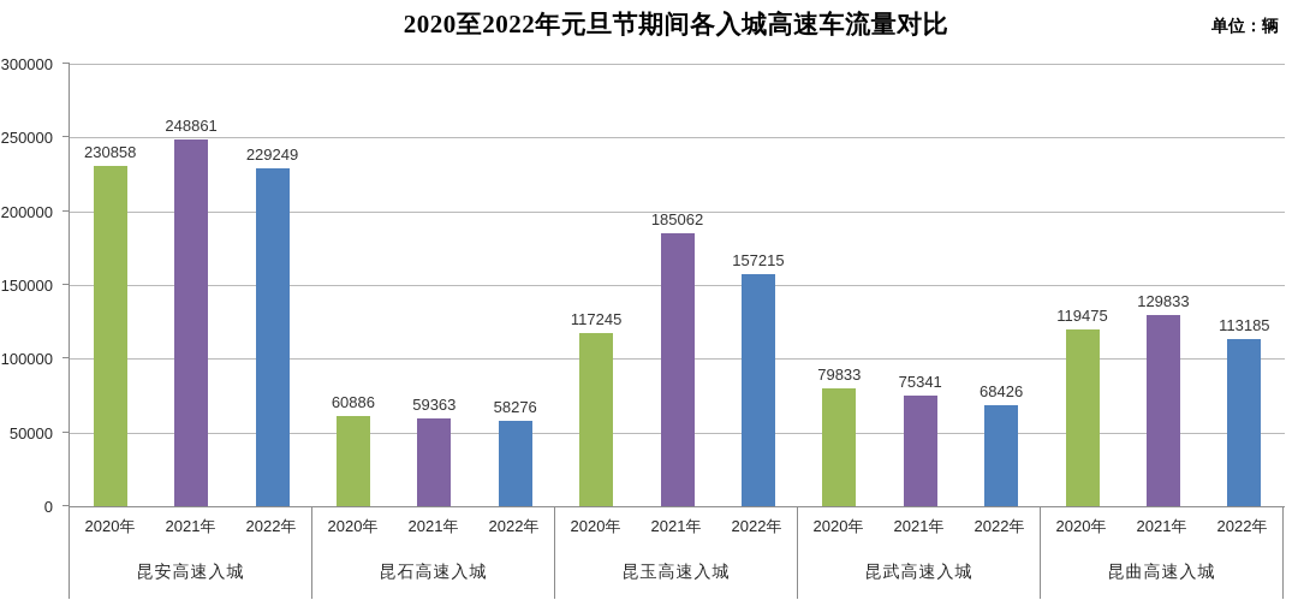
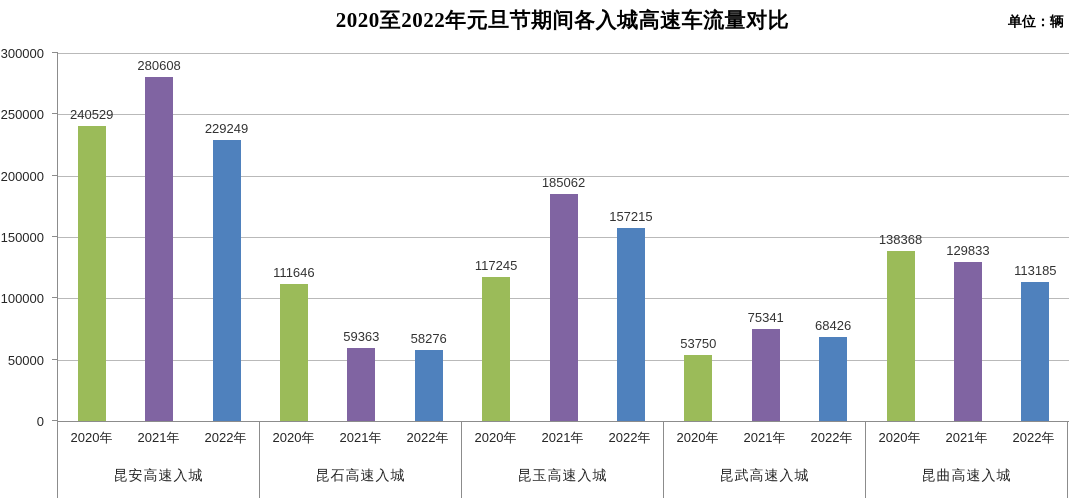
2020年/昆安高速入城: 230858 -> 240529
2021年/昆安高速入城: 248861 -> 280608
2020年/昆石高速入城: 60886 -> 111646
2020年/昆武高速入城: 79833 -> 53750
2020年/昆曲高速入城: 119475 -> 138368
